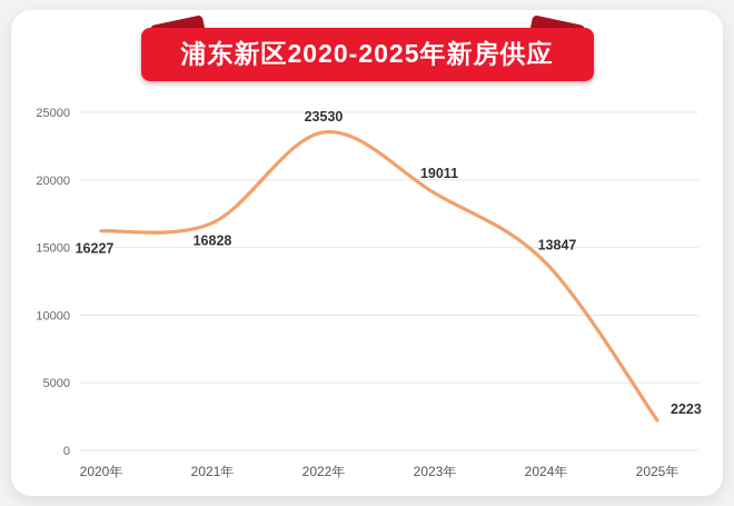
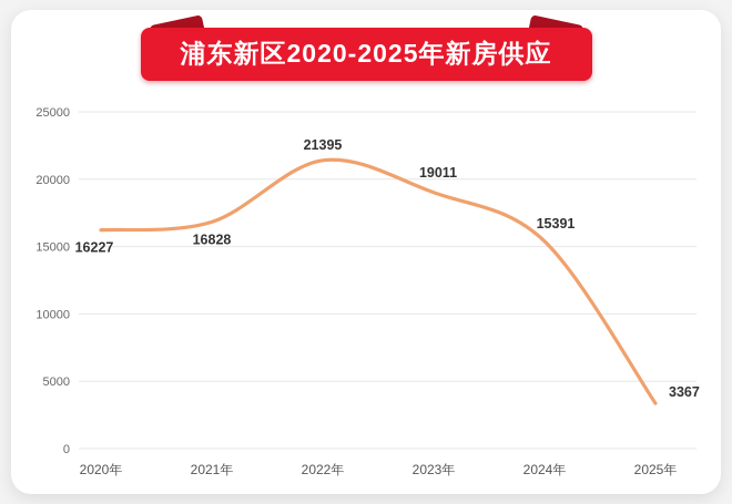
2022年: 23530 -> 21395
2024年: 13847 -> 15391
2025年: 2223 -> 3367
